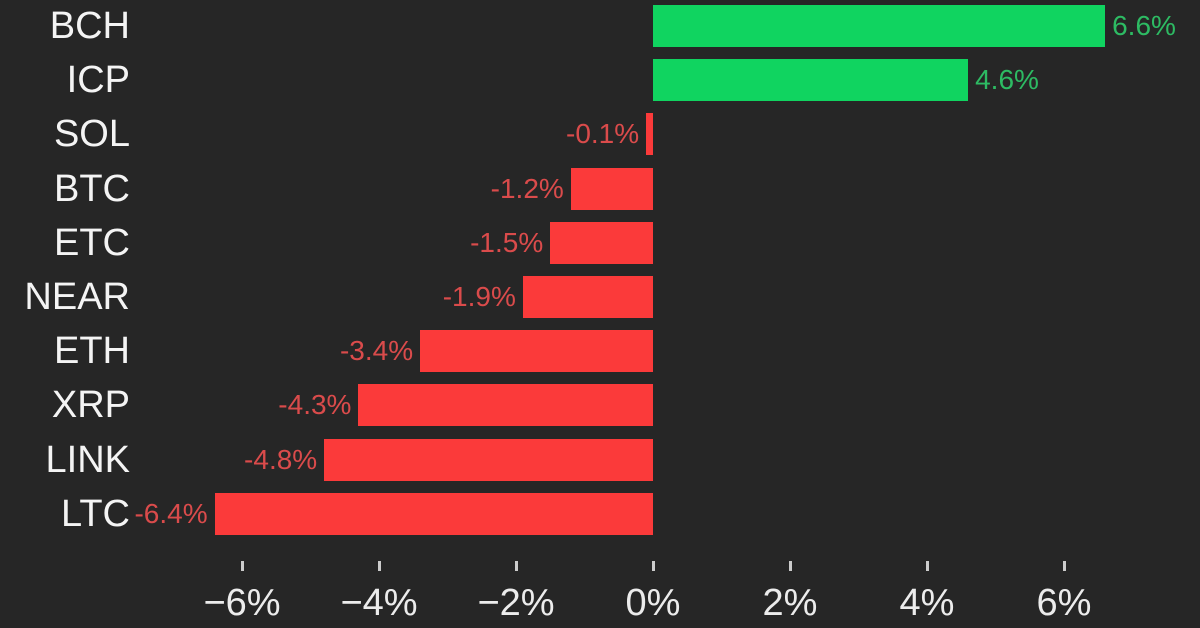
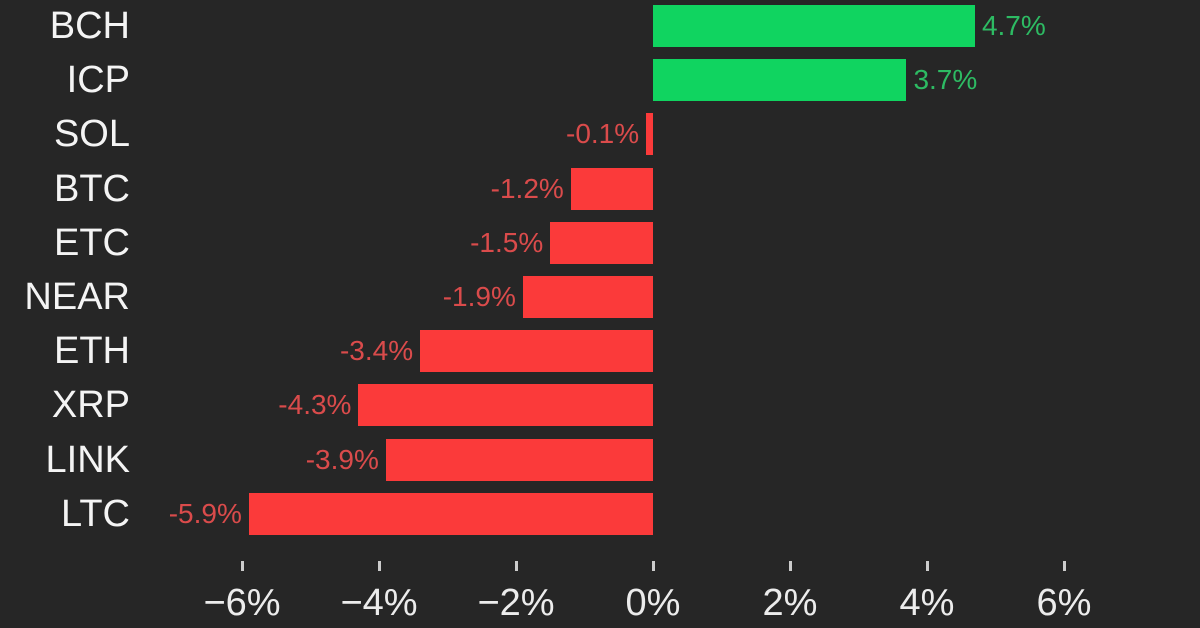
BCH: 6.6% -> 4.7%
ICP: 4.6% -> 3.7%
LINK: -4.8% -> -3.9%
LTC: -6.4% -> -5.9%
